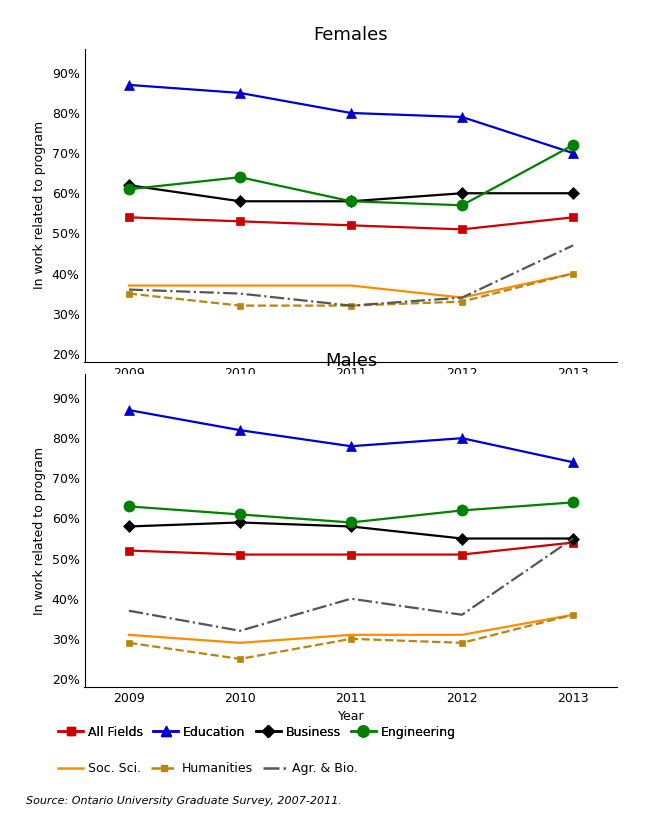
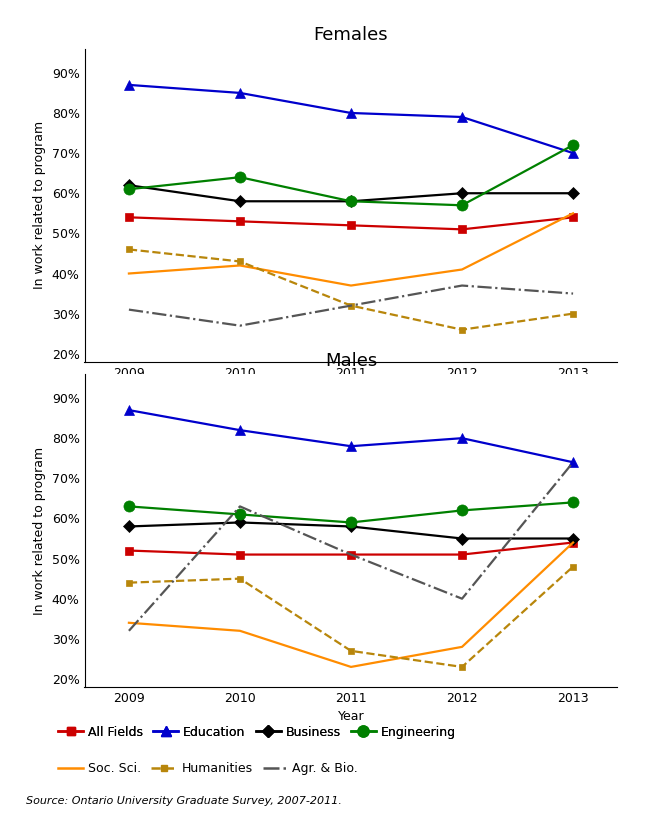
Females/Soc. Sci./2009: 37% -> 40%
Females/Humanities/2009: 35% -> 46%
Females/Agr. & Bio./2009: 36% -> 31%
Females/Soc. Sci./2010: 37% -> 42%
Females/Humanities/2010: 32% -> 43%
Females/Agr. & Bio./2010: 35% -> 27%
Females/Soc. Sci./2012: 34% -> 41%
Females/Humanities/2012: 33% -> 26%
Females/Agr. & Bio./2012: 34% -> 37%
Females/Soc. Sci./2013: 40% -> 55%
Females/Humanities/2013: 40% -> 30%
Females/Agr. & Bio./2013: 47% -> 35%
Males/Soc. Sci./2009: 31% -> 34%
Males/Humanities/2009: 29% -> 44%
Males/Agr. & Bio./2009: 37% -> 32%
Males/Soc. Sci./2010: 29% -> 32%
Males/Humanities/2010: 25% -> 45%
Males/Agr. & Bio./2010: 32% -> 63%
Males/Soc. Sci./2011: 31% -> 23%
Males/Humanities/2011: 30% -> 27%
Males/Agr. & Bio./2011: 40% -> 51%
Males/Soc. Sci./2012: 31% -> 28%
Males/Humanities/2012: 29% -> 23%
Males/Agr. & Bio./2012: 36% -> 40%
Males/Soc. Sci./2013: 36% -> 54%
Males/Humanities/2013: 36% -> 48%
Males/Agr. & Bio./2013: 55% -> 74%
